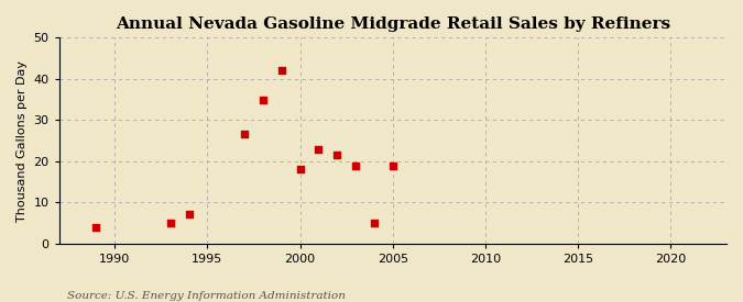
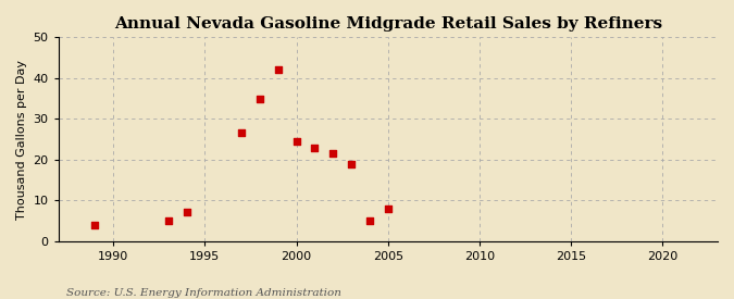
2000: 18.0 -> 24.5
2005: 19.0 -> 8.0
